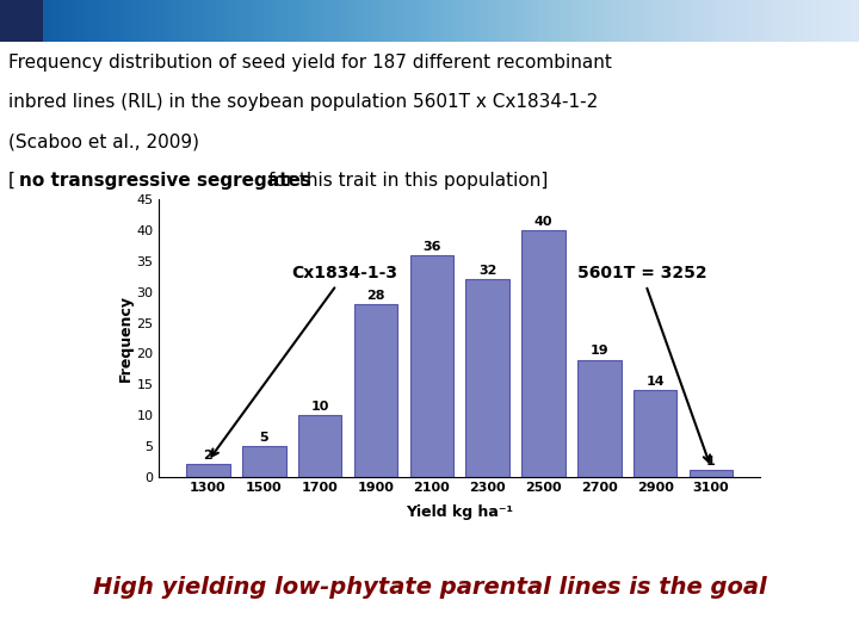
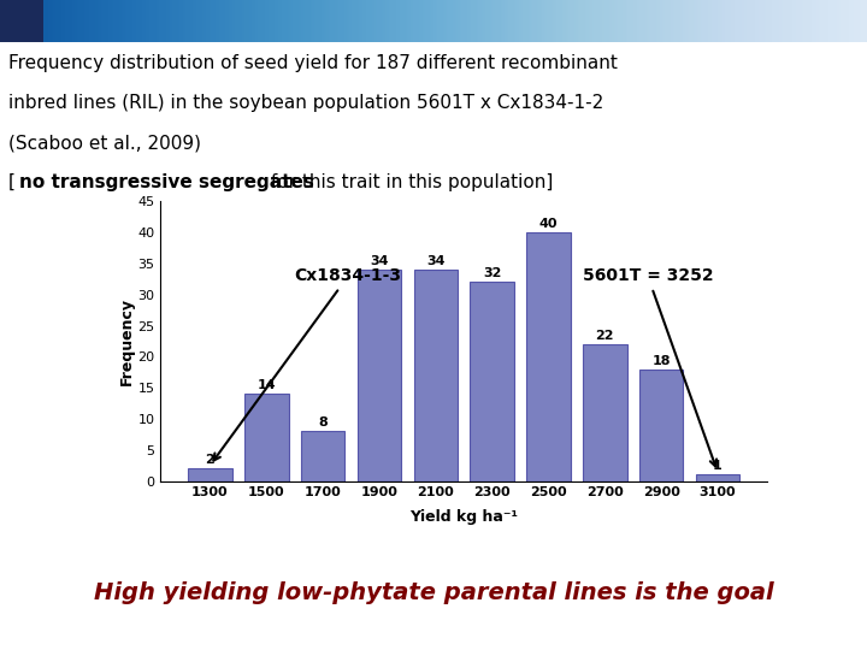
1500: 5 -> 14
1700: 10 -> 8
1900: 28 -> 34
2100: 36 -> 34
2700: 19 -> 22
2900: 14 -> 18
